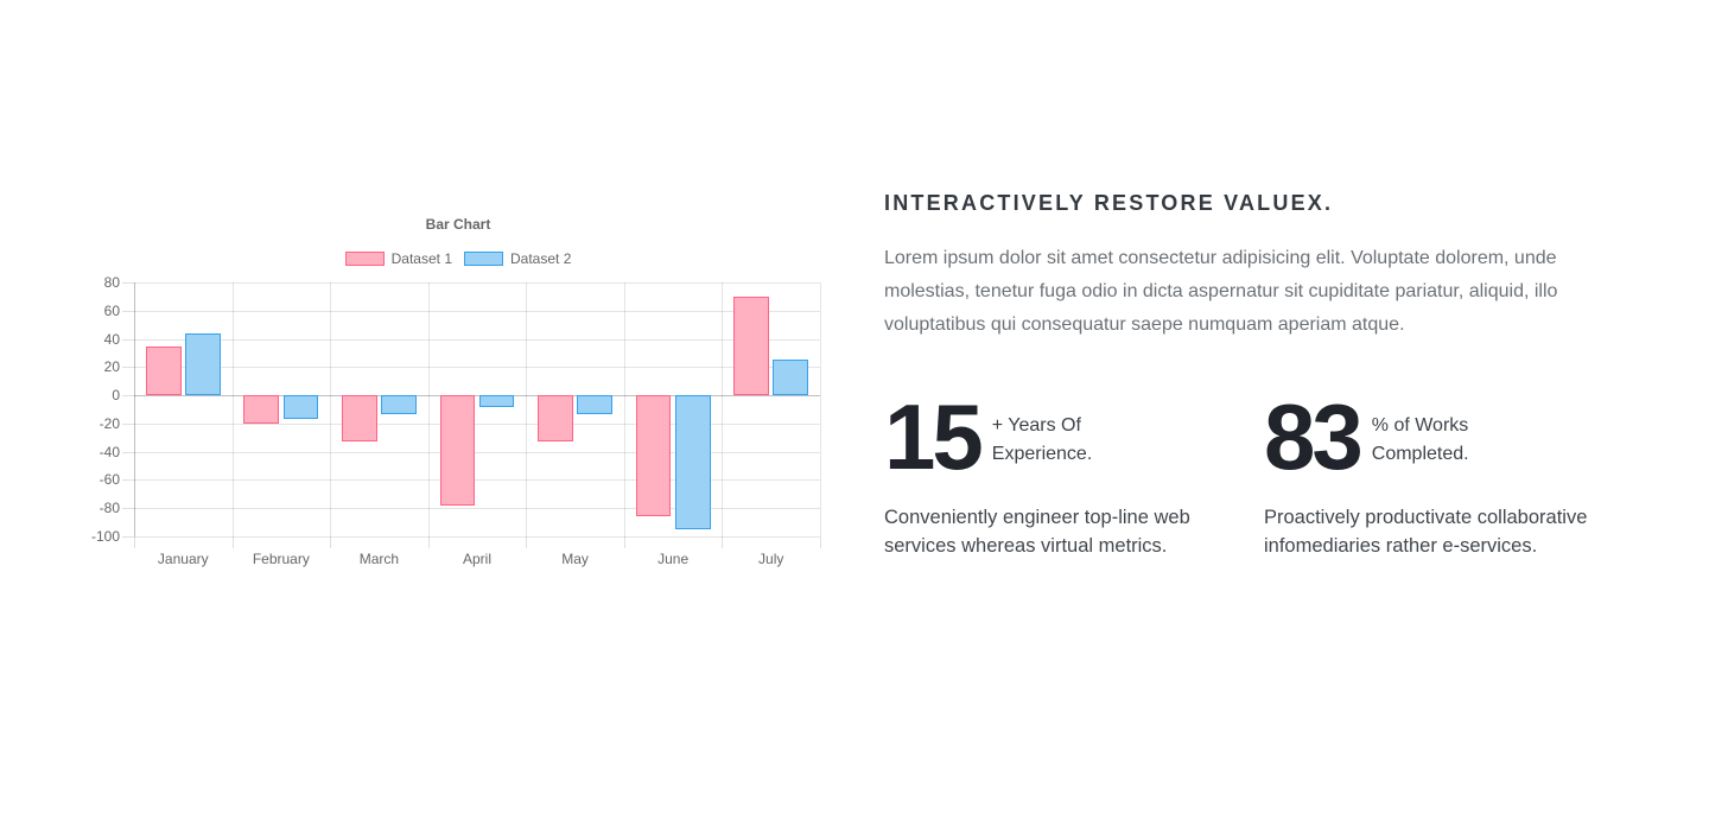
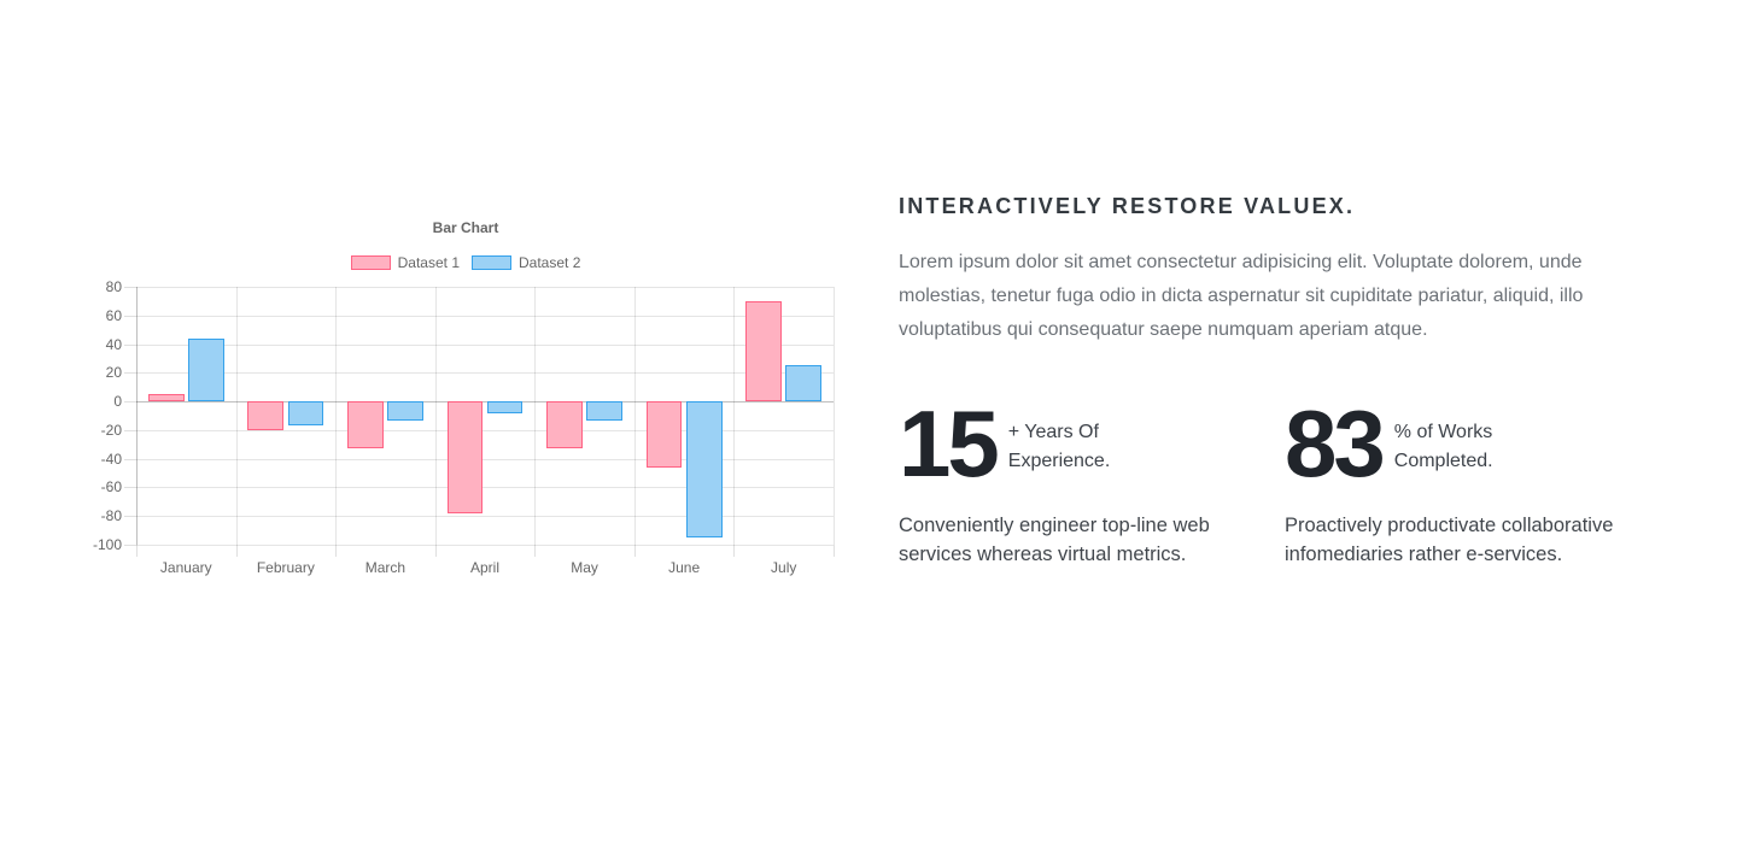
Dataset 1/January: 35 -> 5
Dataset 1/June: -86 -> -46
